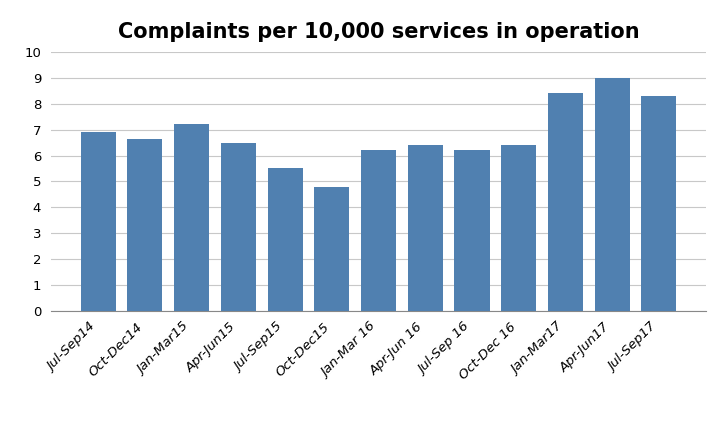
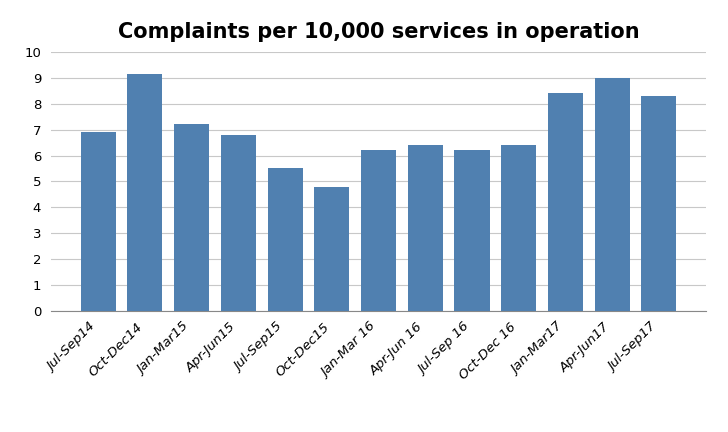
Oct-Dec14: 6.65 -> 9.15
Apr-Jun15: 6.50 -> 6.80
